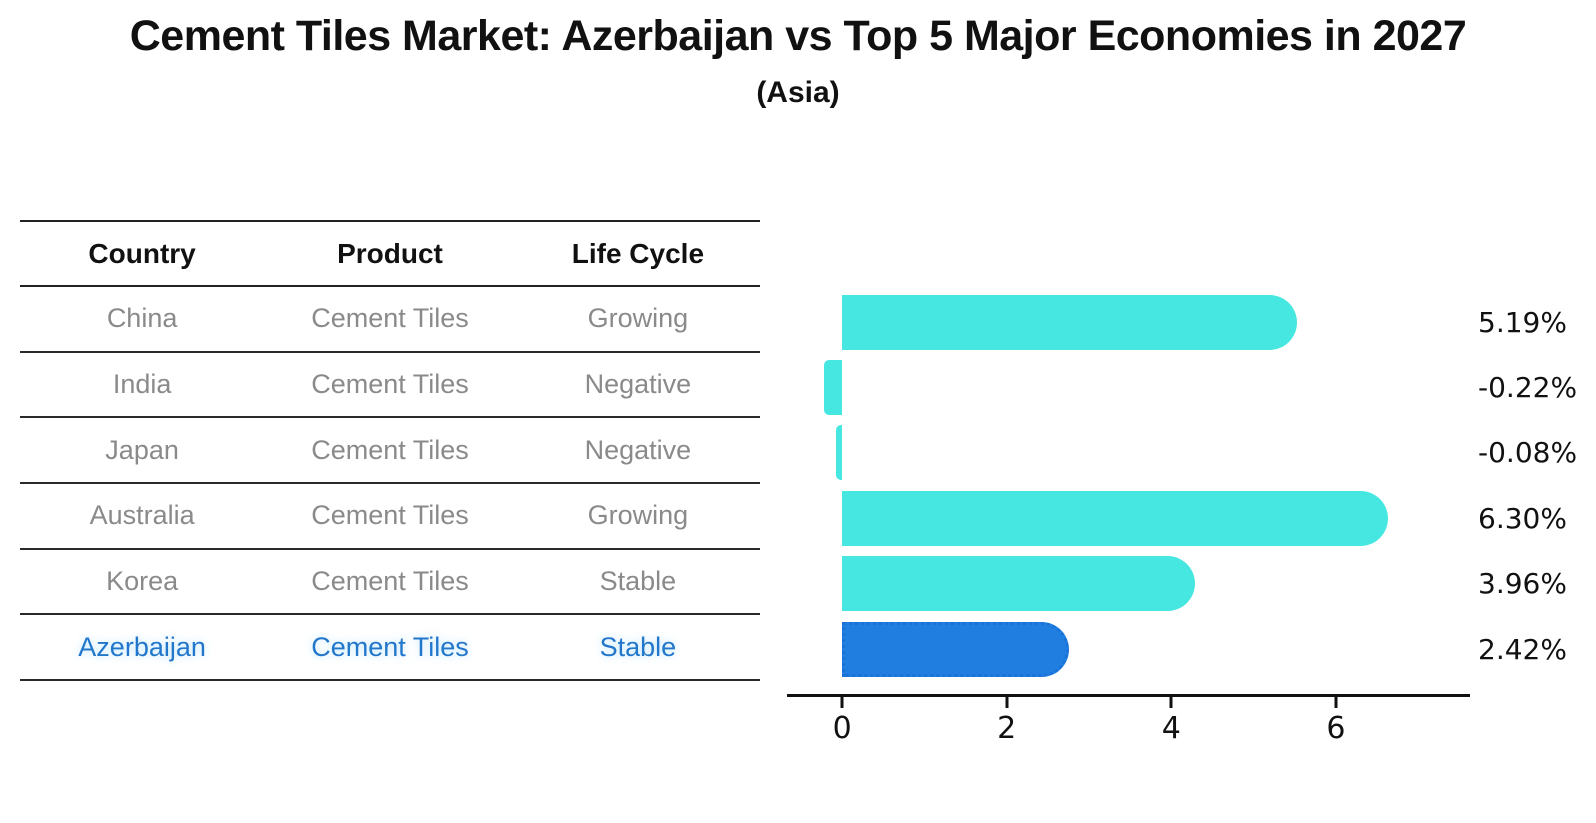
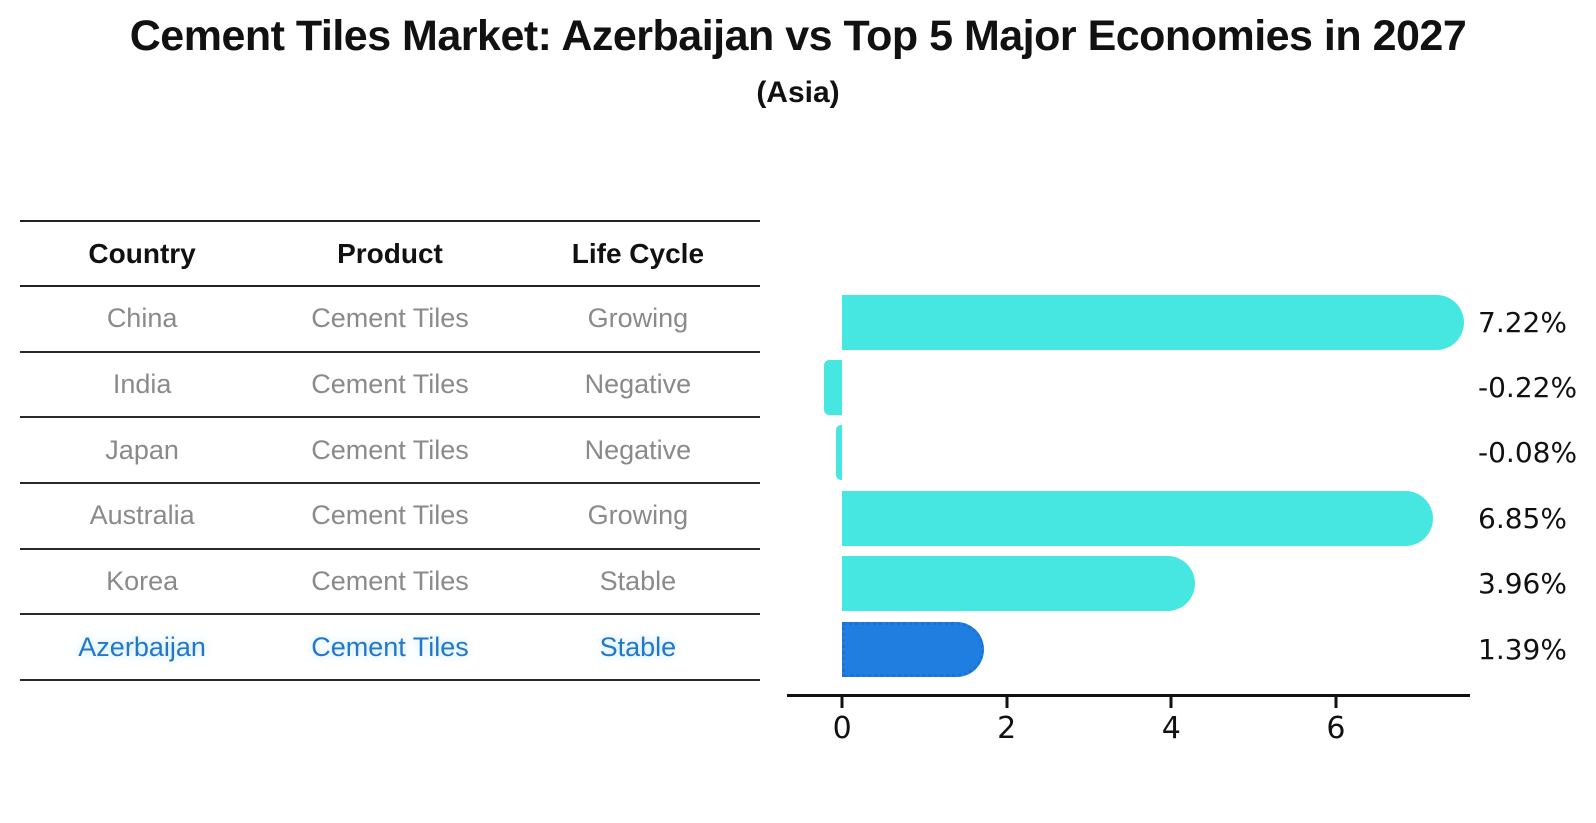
China: 5.19% -> 7.22%
Australia: 6.30% -> 6.85%
Azerbaijan: 2.42% -> 1.39%
